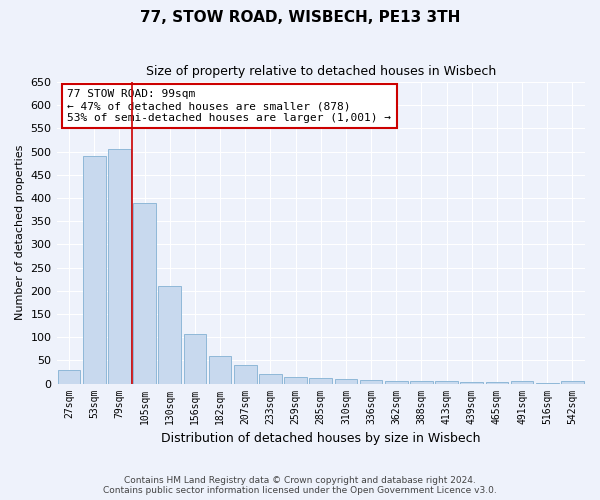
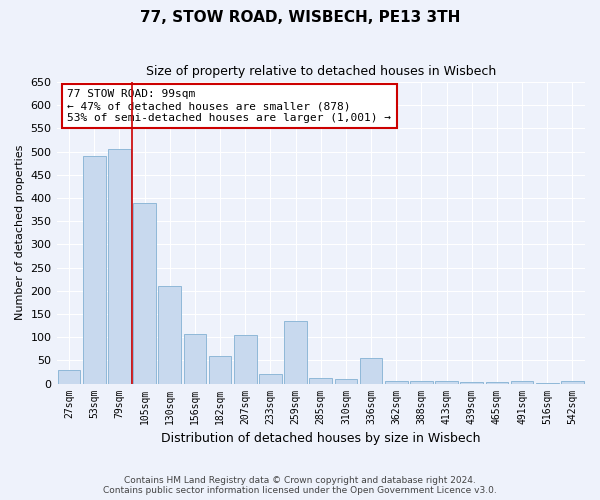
207sqm: 40 -> 105
259sqm: 15 -> 135
336sqm: 8 -> 55
